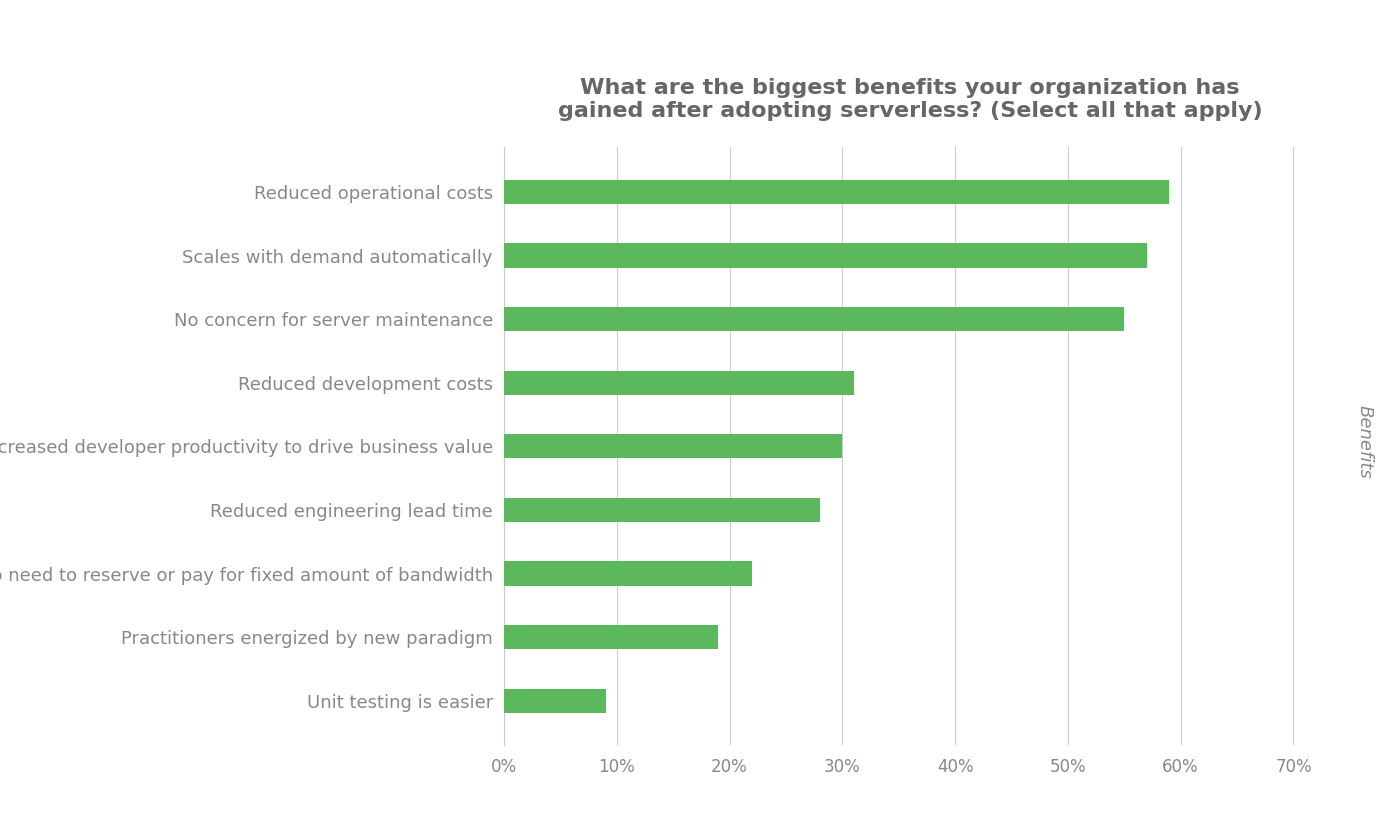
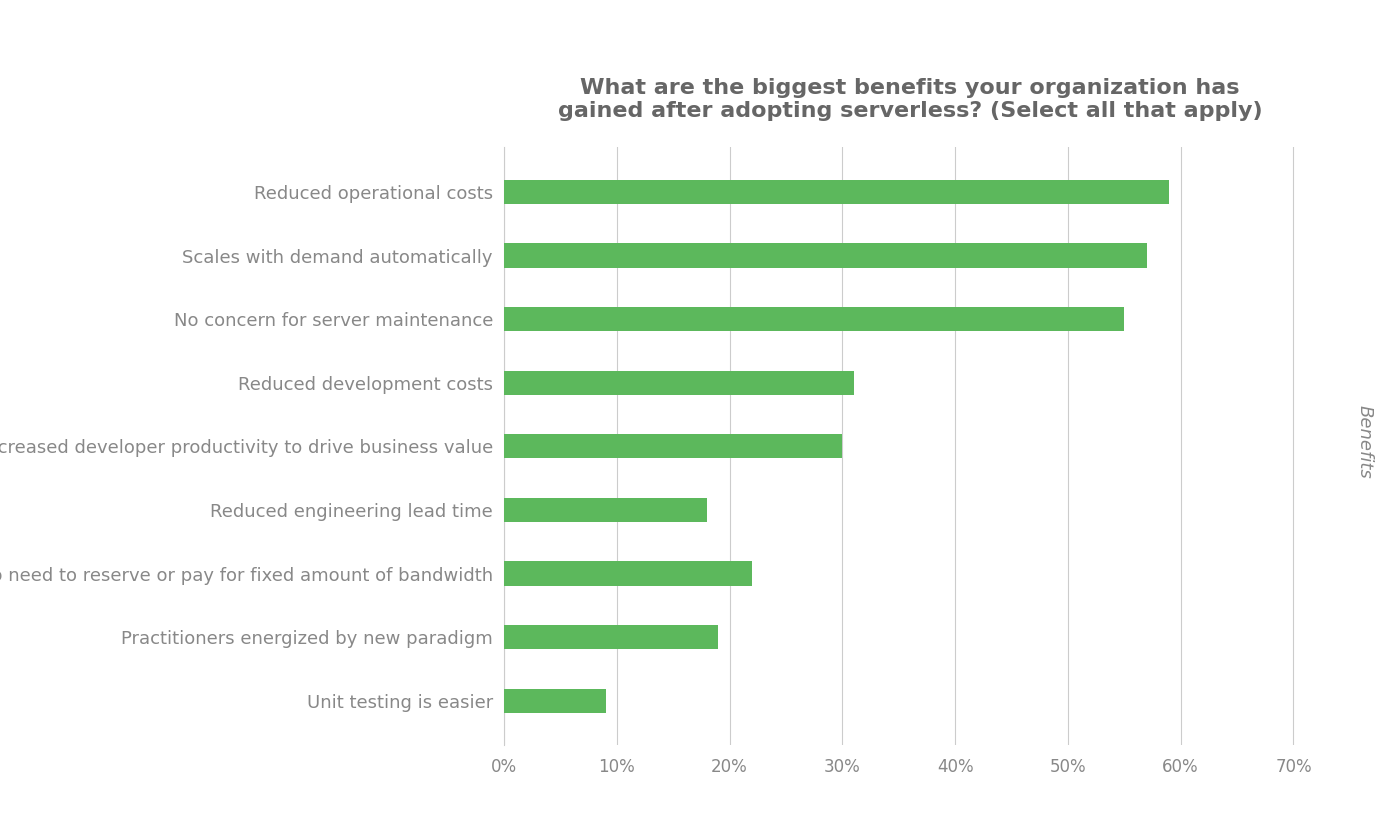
Reduced engineering lead time: 28% -> 18%
